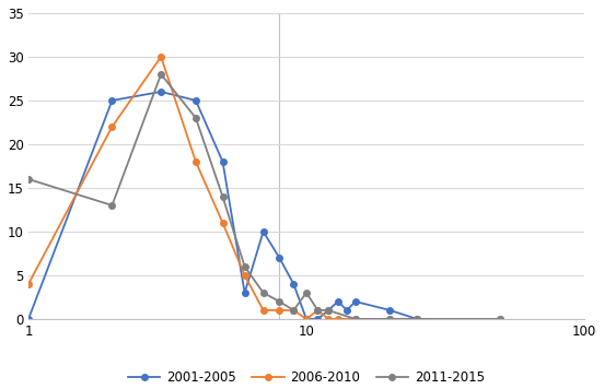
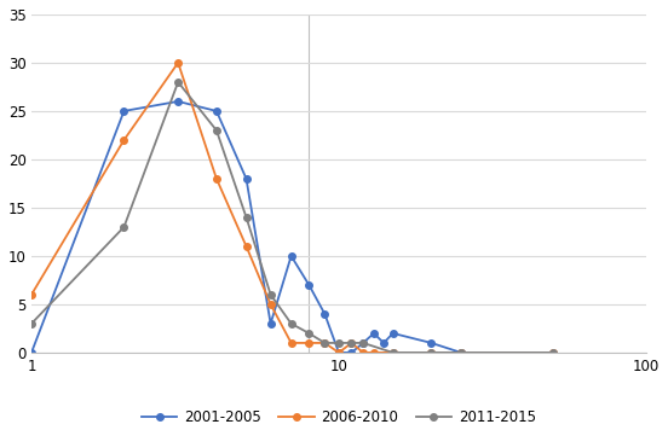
2006-2010/1: 4 -> 6
2011-2015/1: 16 -> 3
2011-2015/10: 3 -> 1
